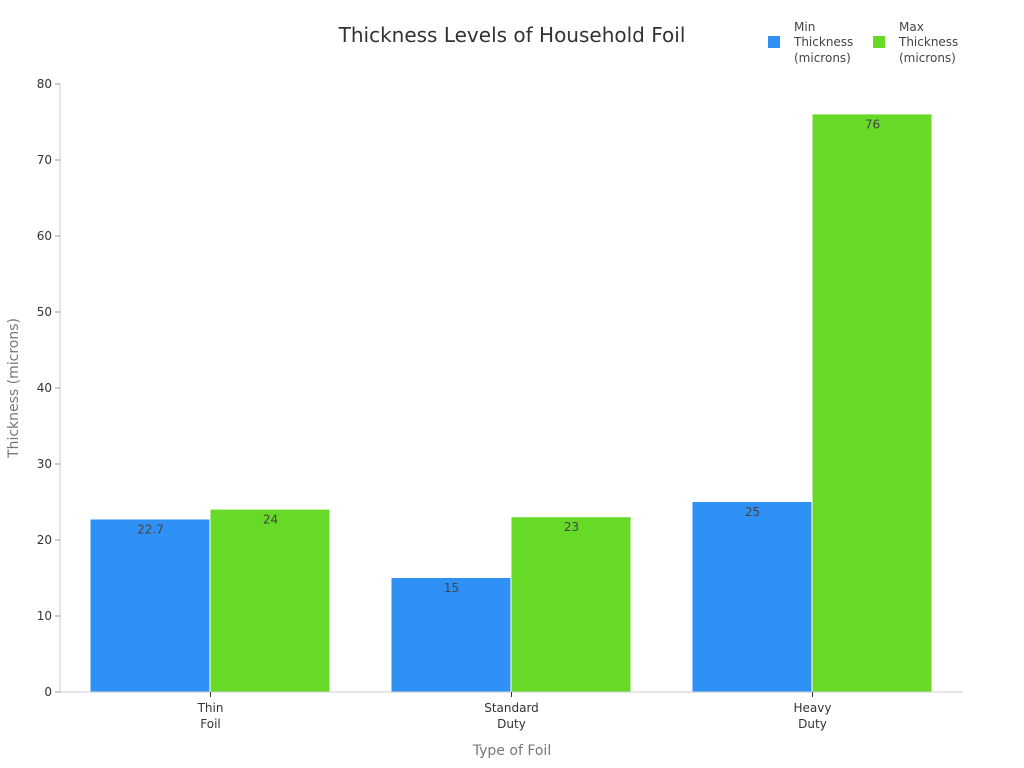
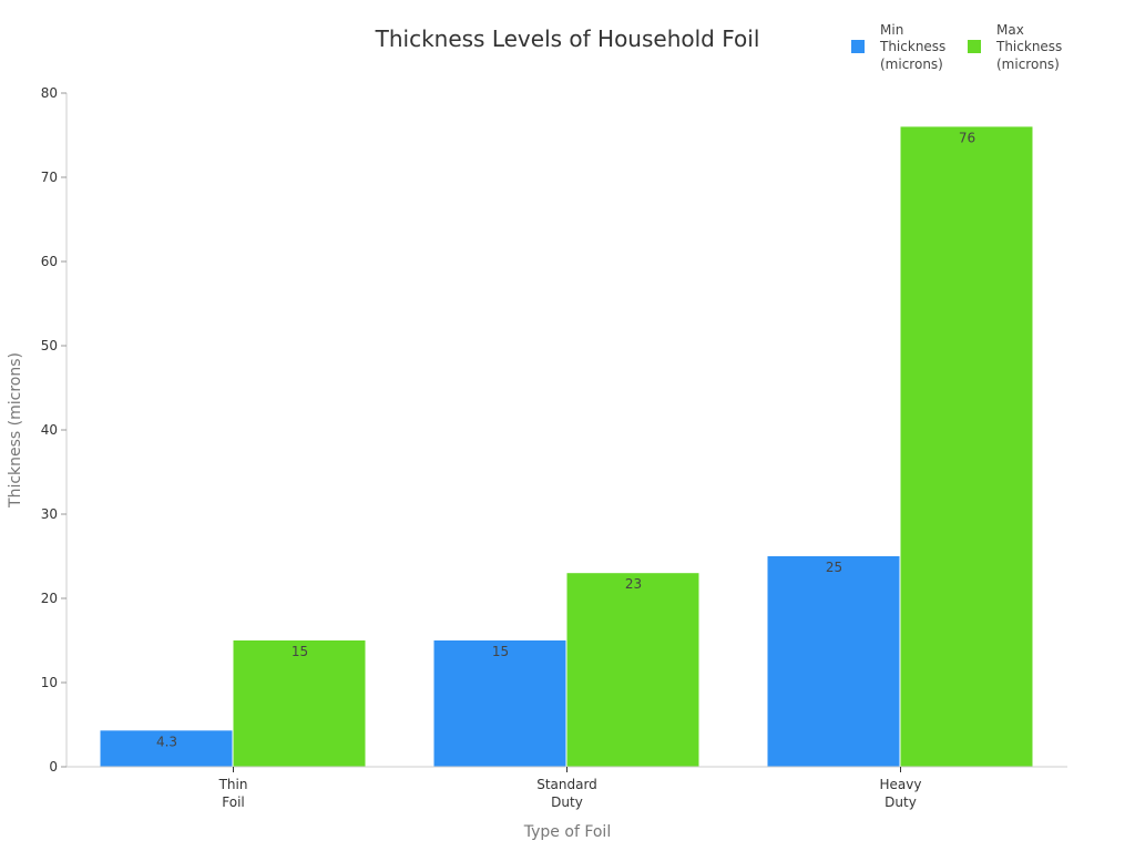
Min Thickness (microns)/Thin Foil: 22.7 -> 4.3
Max Thickness (microns)/Thin Foil: 24 -> 15
